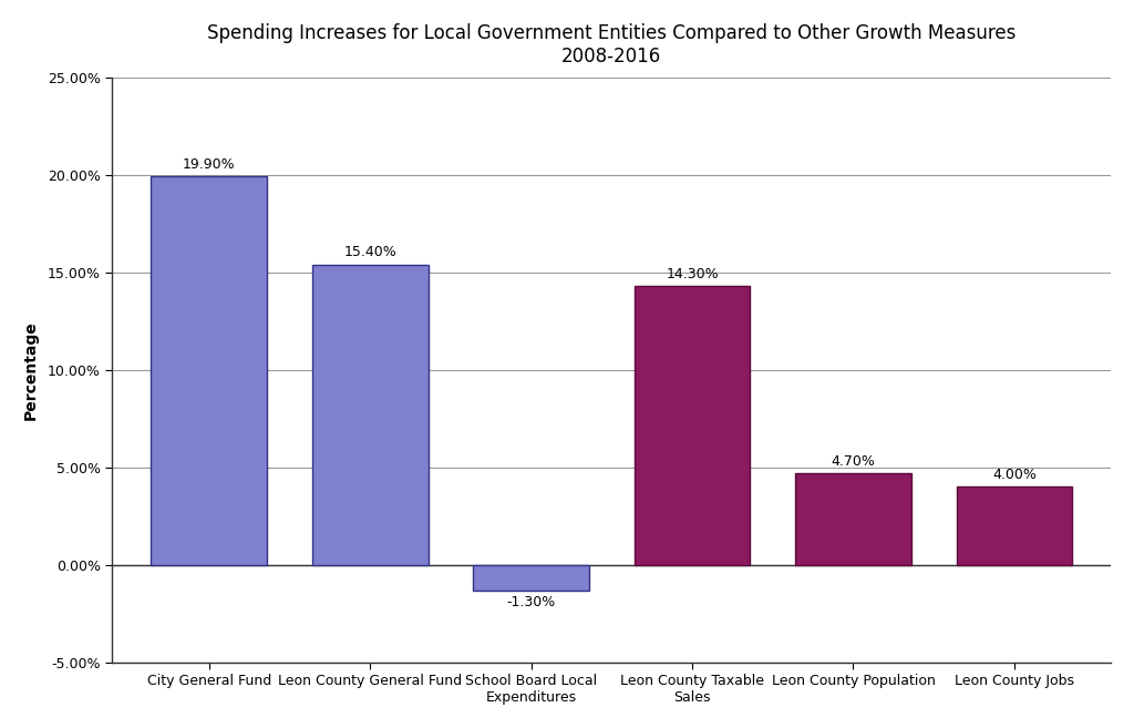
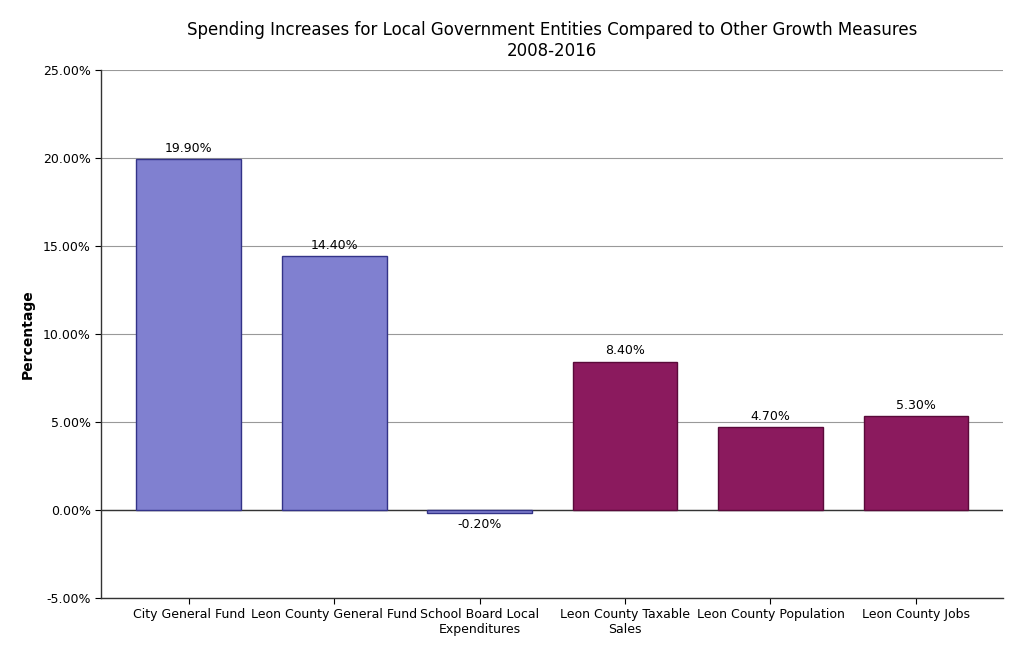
Leon County General Fund: 15.40% -> 14.40%
School Board Local Expenditures: -1.30% -> -0.20%
Leon County Taxable Sales: 14.30% -> 8.40%
Leon County Jobs: 4.00% -> 5.30%
